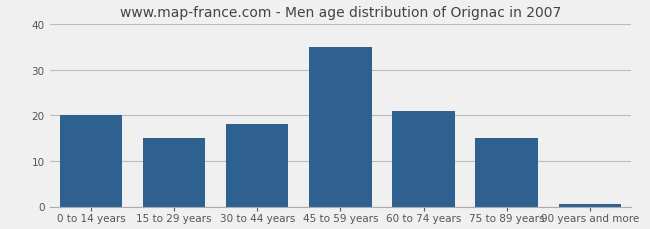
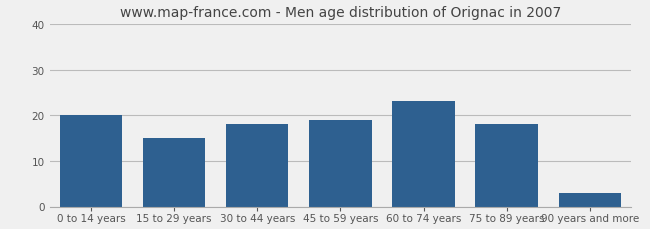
45 to 59 years: 35.0 -> 19.0
60 to 74 years: 21.0 -> 23.0
75 to 89 years: 15.0 -> 18.0
90 years and more: 0.5 -> 3.0
